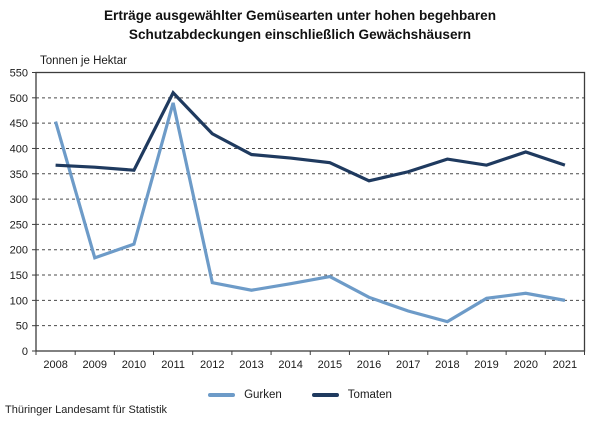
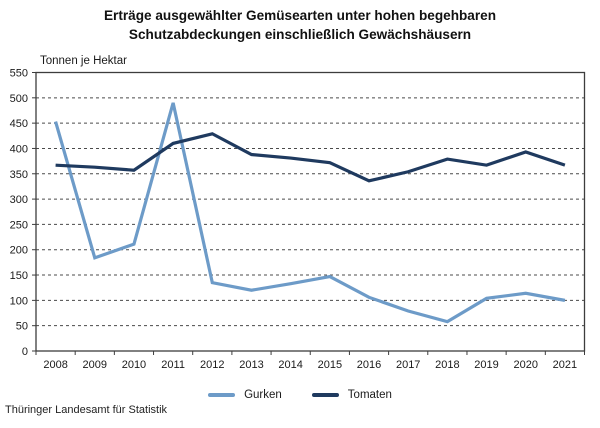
Tomaten/2011: 510 -> 410
